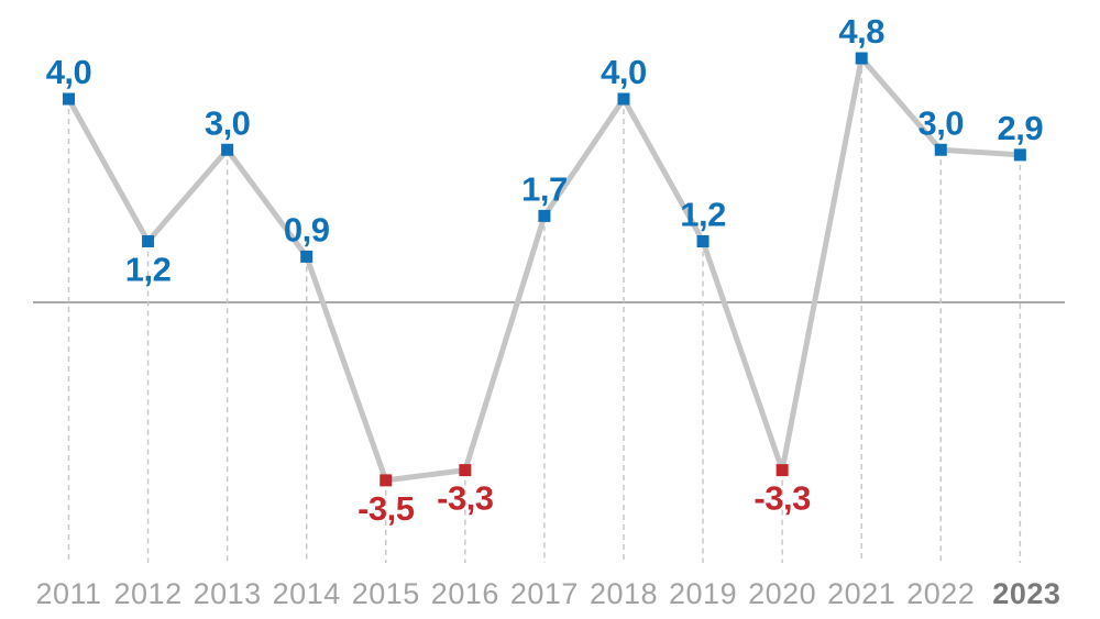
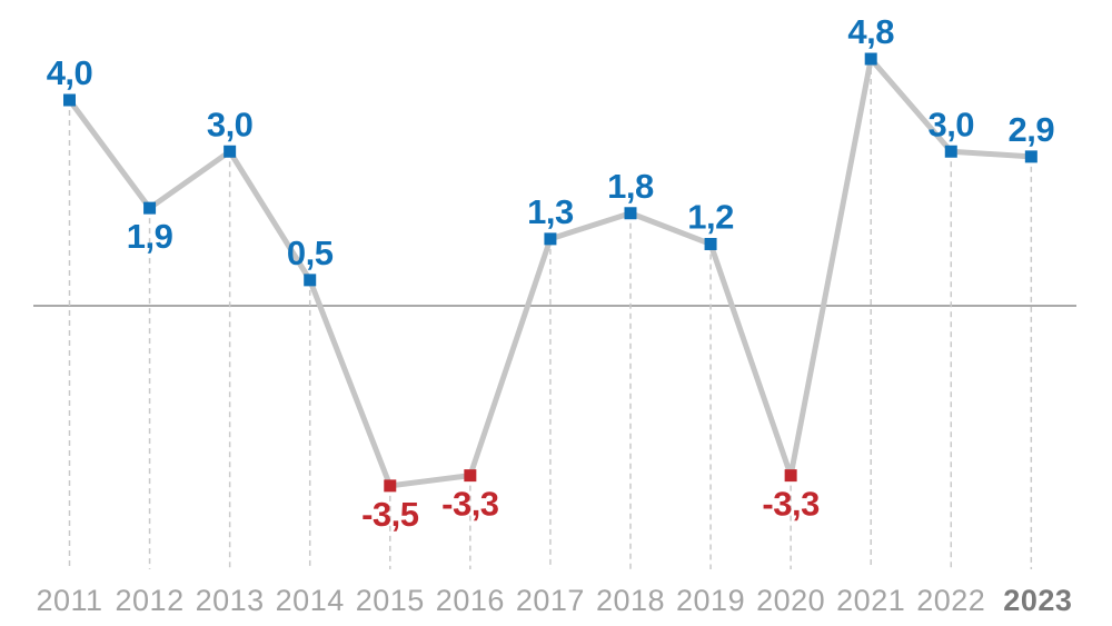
2012: 1,2 -> 1,9
2014: 0,9 -> 0,5
2017: 1,7 -> 1,3
2018: 4,0 -> 1,8
